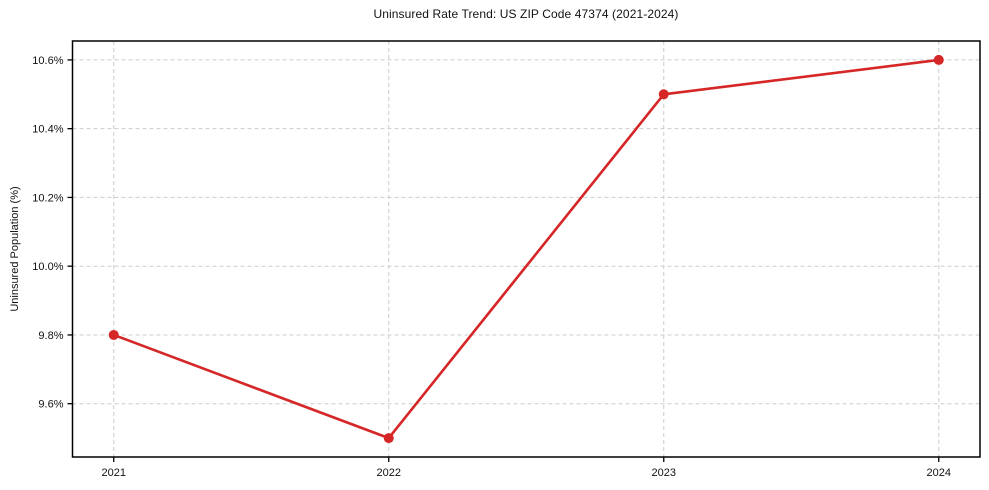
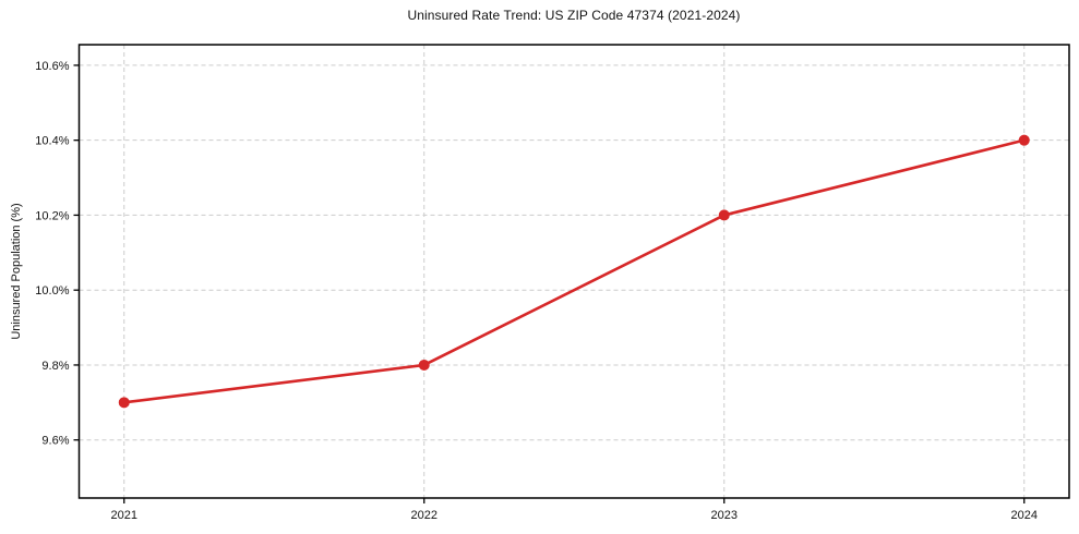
2021: 9.8% -> 9.7%
2022: 9.5% -> 9.8%
2023: 10.5% -> 10.2%
2024: 10.6% -> 10.4%
